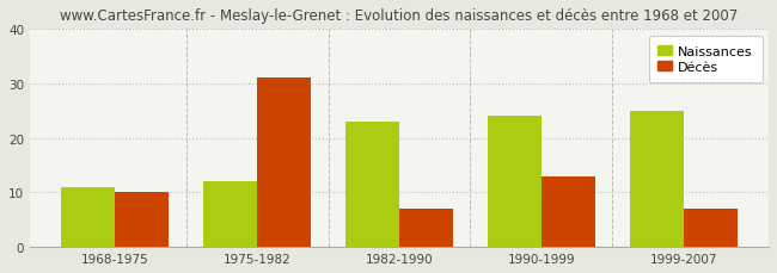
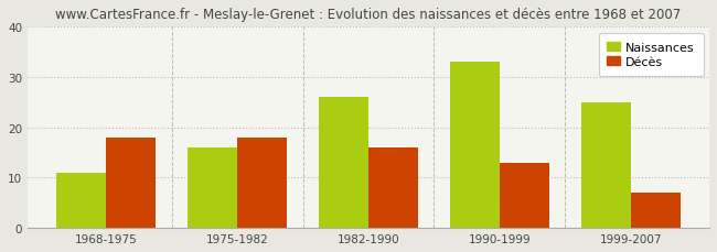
Décès/1968-1975: 10 -> 18
Naissances/1975-1982: 12 -> 16
Décès/1975-1982: 31 -> 18
Naissances/1982-1990: 23 -> 26
Décès/1982-1990: 7 -> 16
Naissances/1990-1999: 24 -> 33
